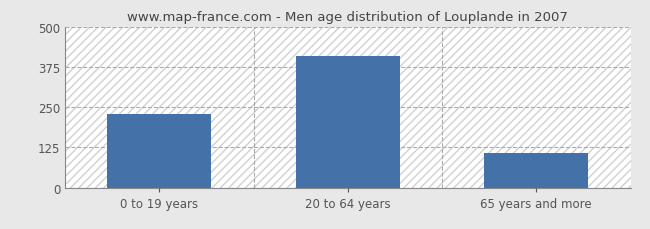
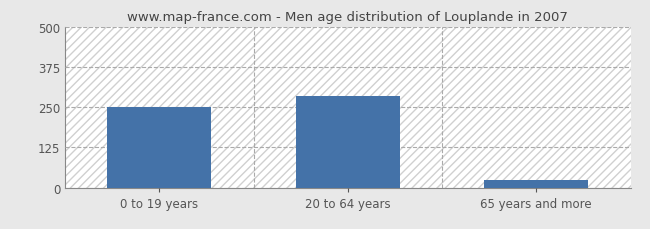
0 to 19 years: 229 -> 250
20 to 64 years: 410 -> 285
65 years and more: 108 -> 25
